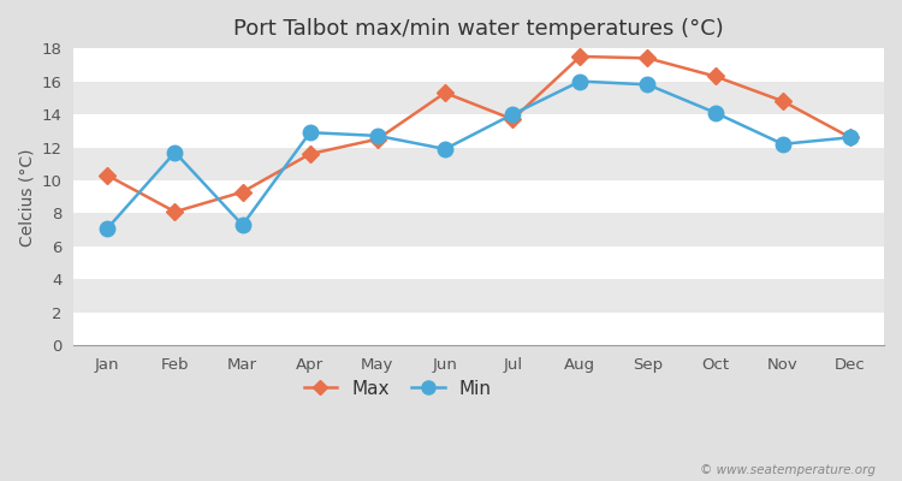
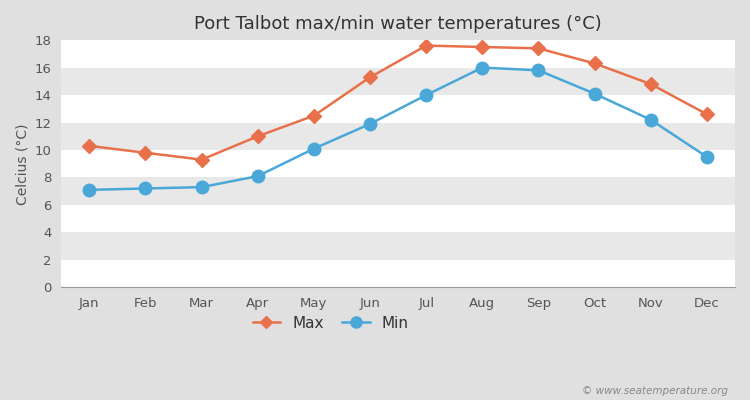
Max/Feb: 8.1 -> 9.8
Min/Feb: 11.7 -> 7.2
Max/Apr: 11.6 -> 11.0
Min/Apr: 12.9 -> 8.1
Min/May: 12.7 -> 10.1
Max/Jul: 13.7 -> 17.6
Min/Dec: 12.6 -> 9.5
